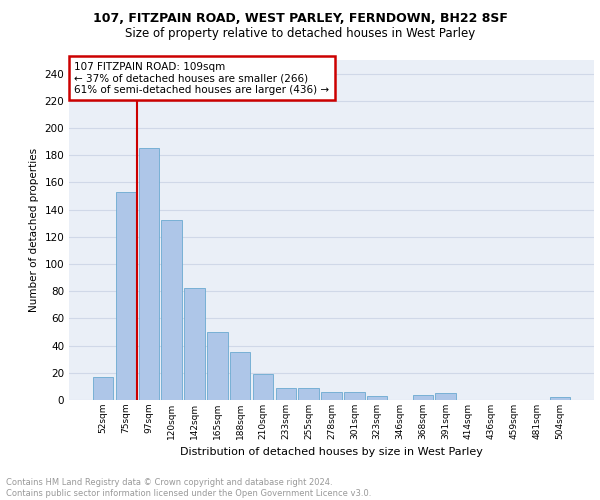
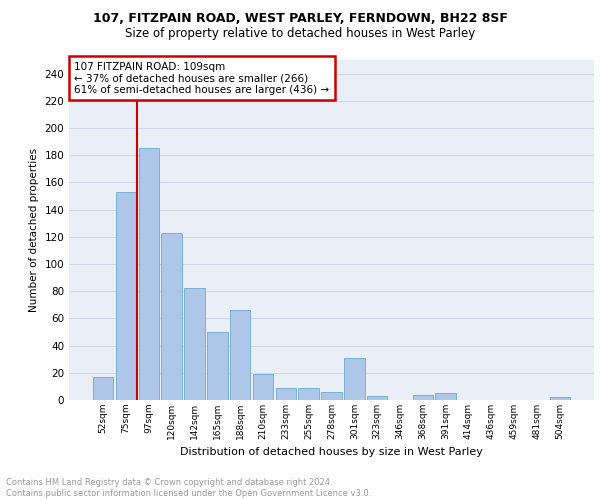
120sqm: 132 -> 123
188sqm: 35 -> 66
301sqm: 6 -> 31
